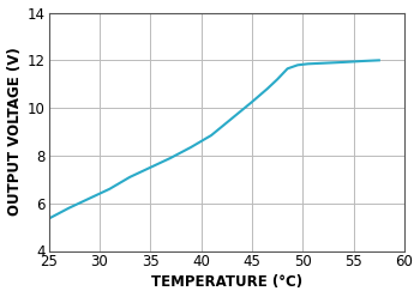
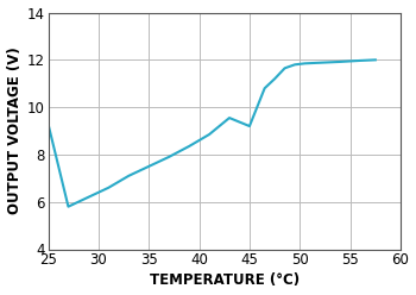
25: 5.3 -> 9.3
45: 10.2 -> 9.2
